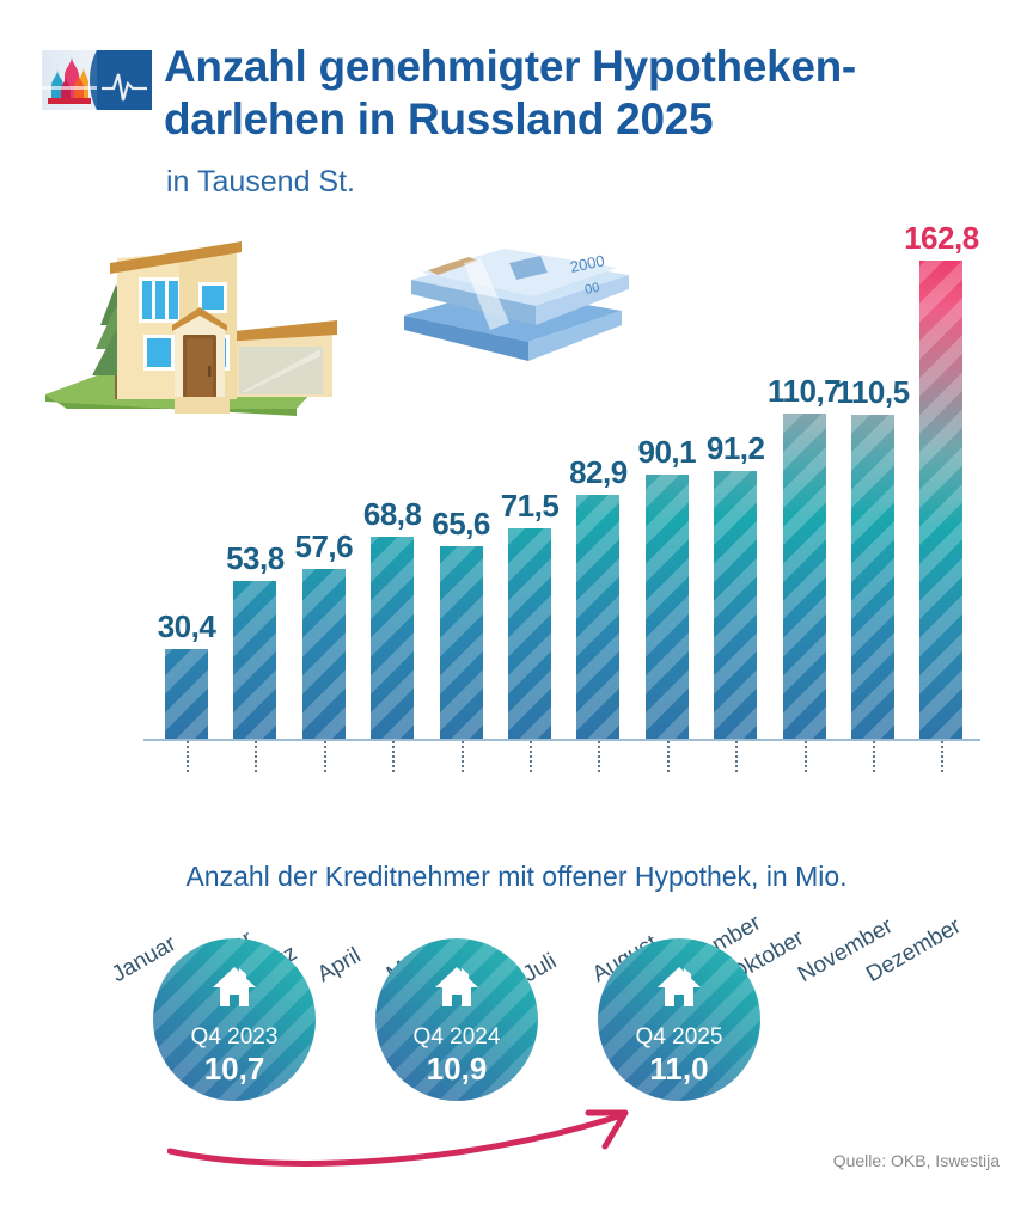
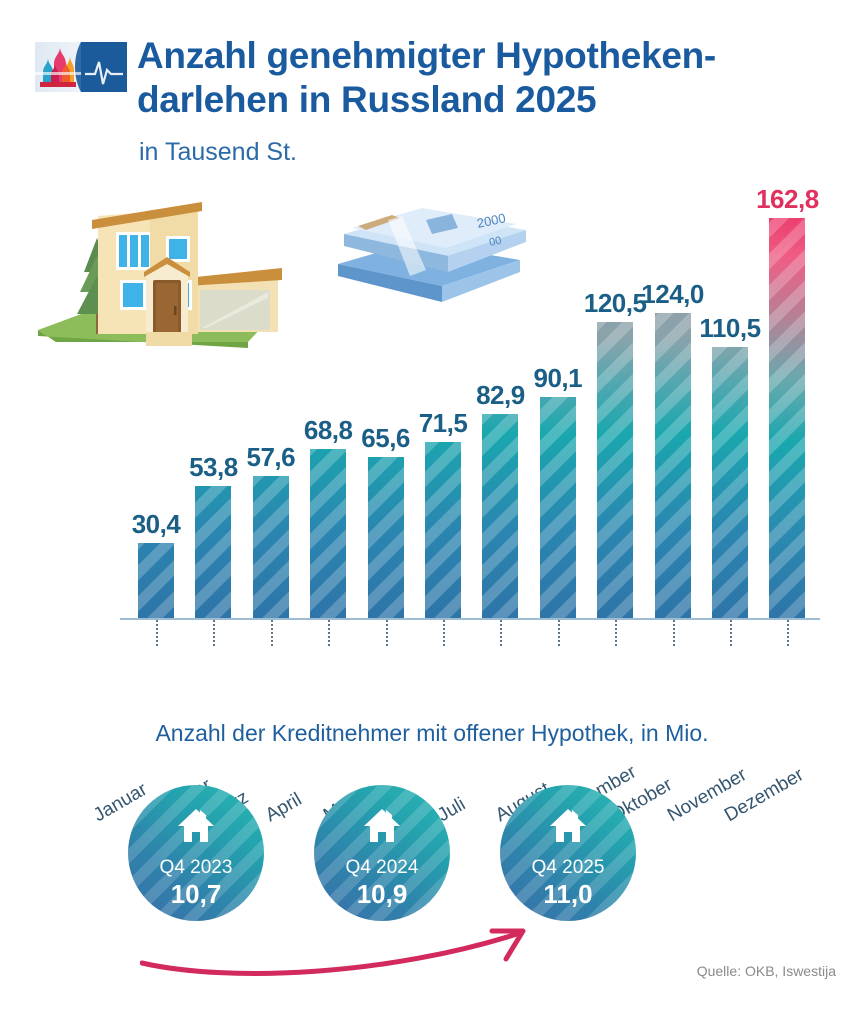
September: 91,2 -> 120,5
Oktober: 110,7 -> 124,0
